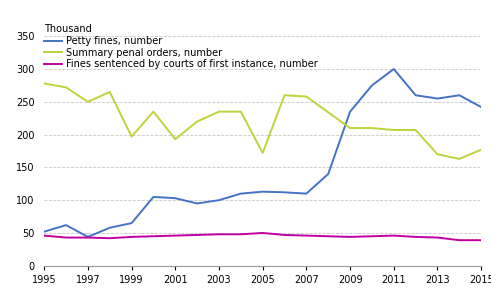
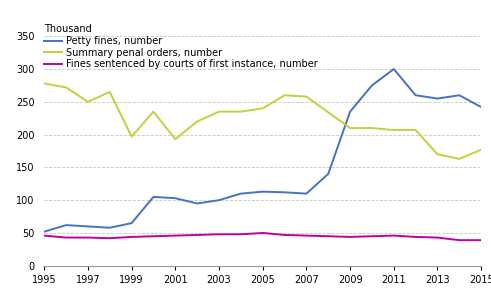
Petty fines, number/1997: 44 -> 60
Summary penal orders, number/2005: 172 -> 240
